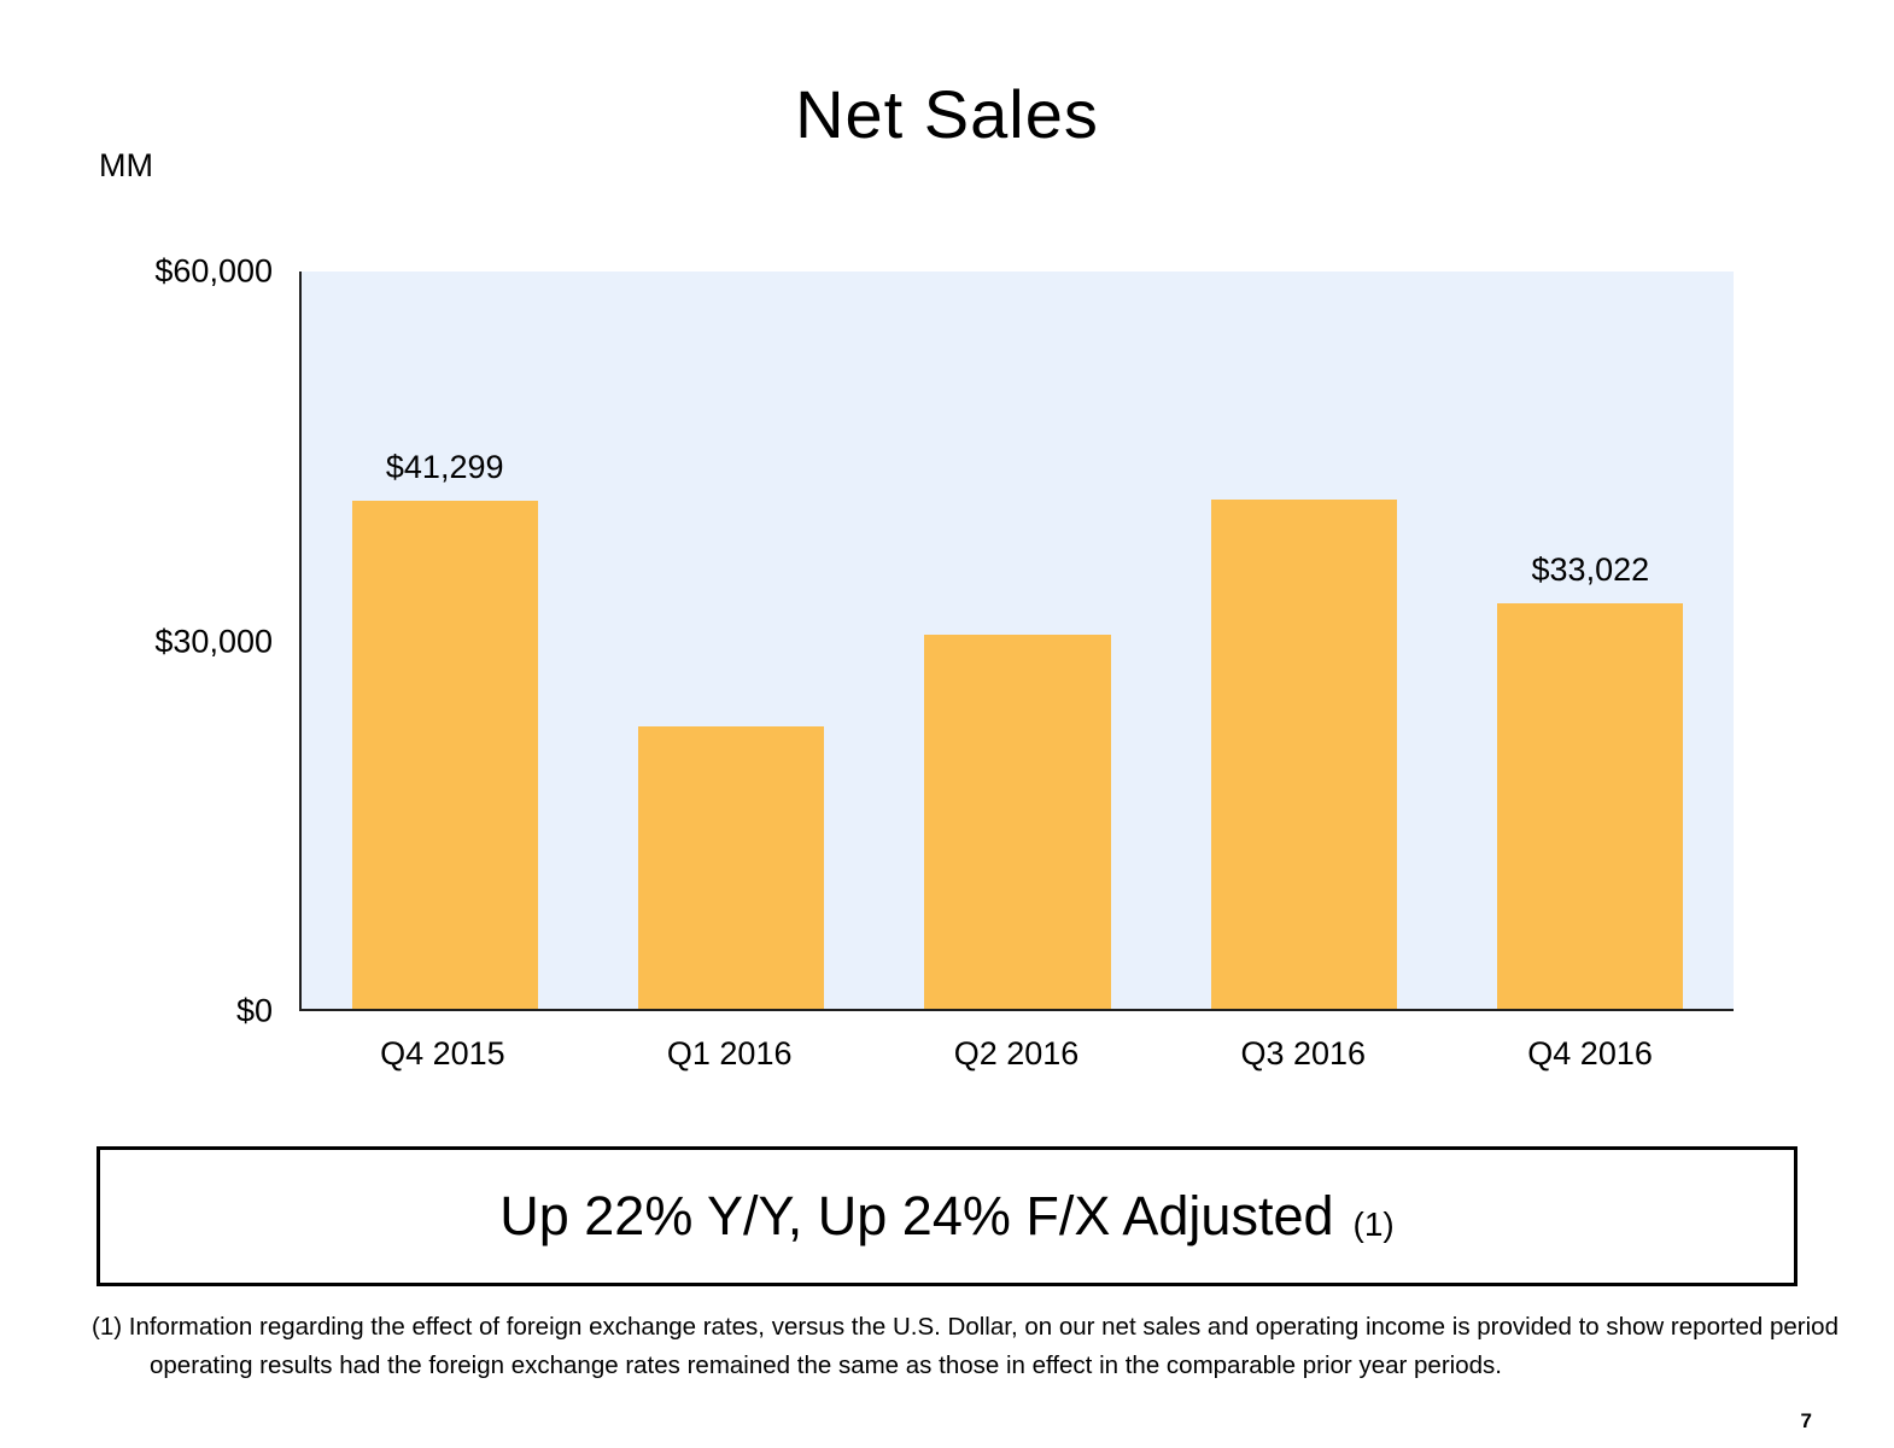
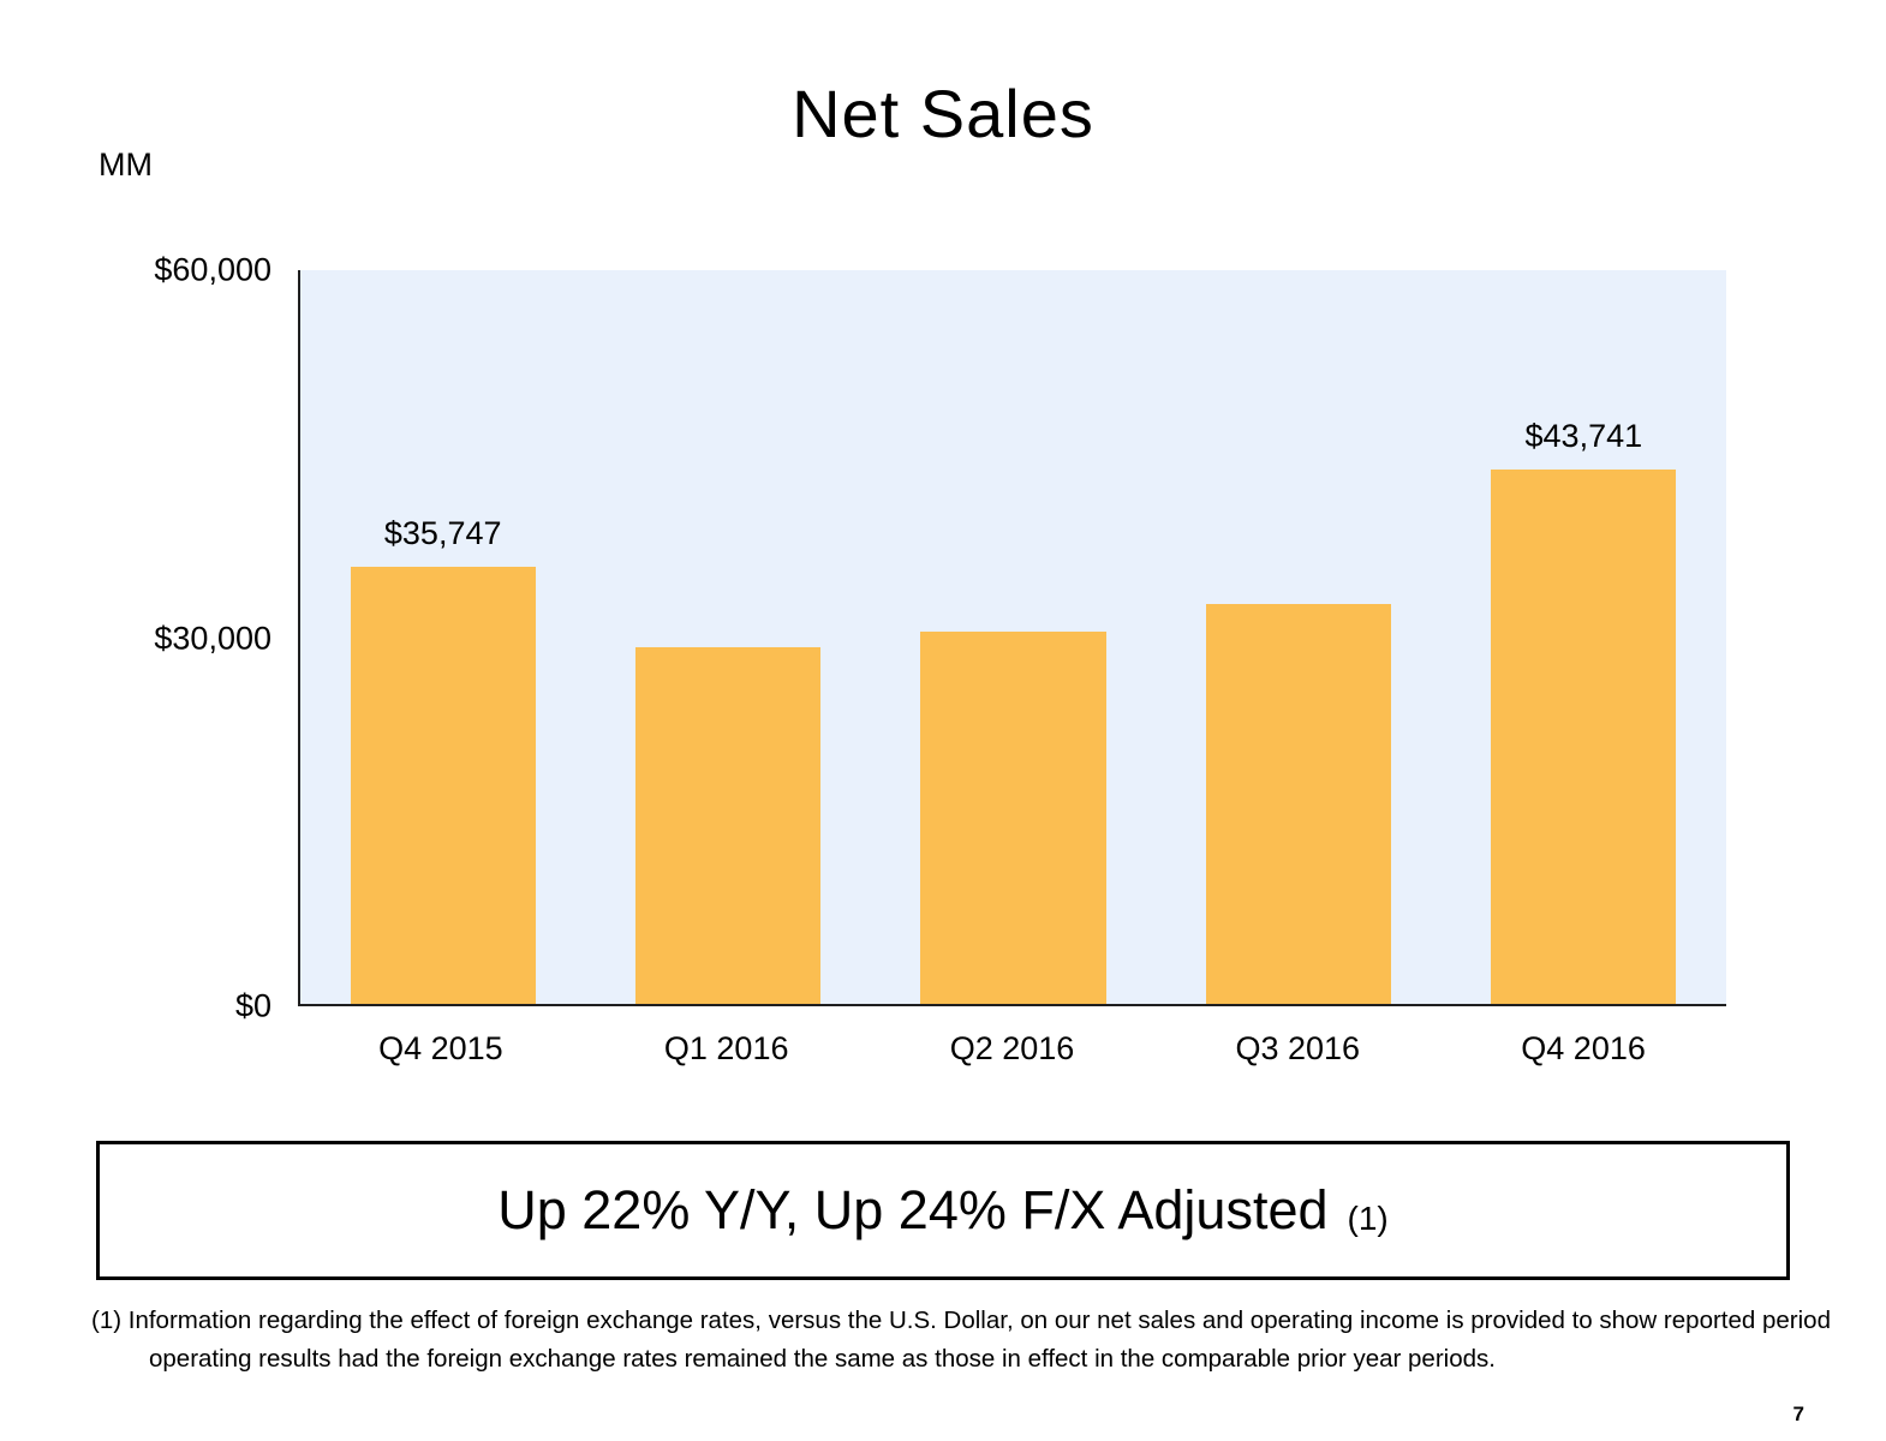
Q4 2015: $41,299 -> $35,747
Q1 2016: $23000 -> $29100
Q3 2016: $41400 -> $32700
Q4 2016: $33,022 -> $43,741
